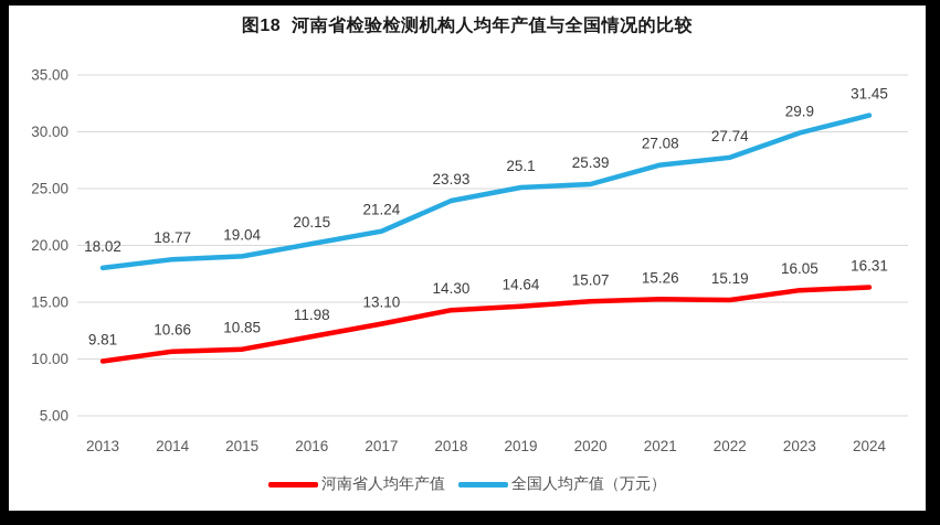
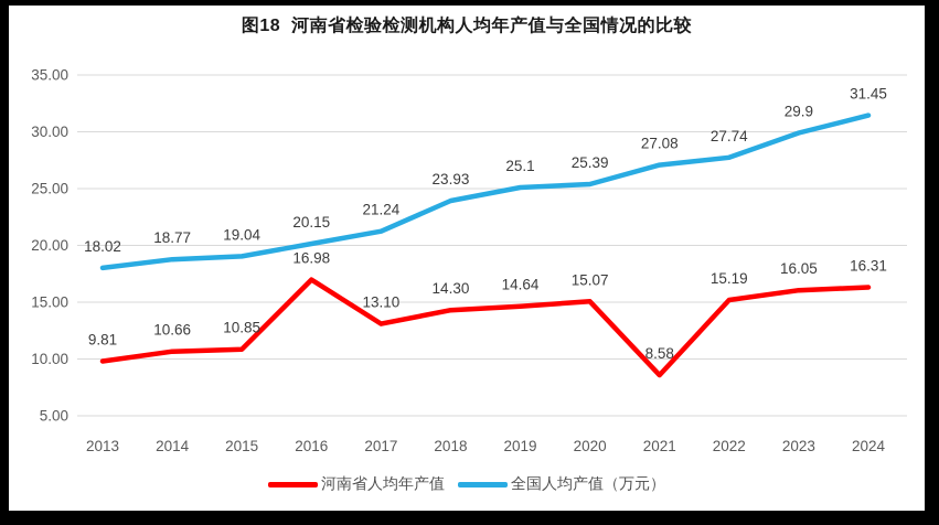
河南省人均年产值/2016: 11.98 -> 16.98
河南省人均年产值/2021: 15.26 -> 8.58
